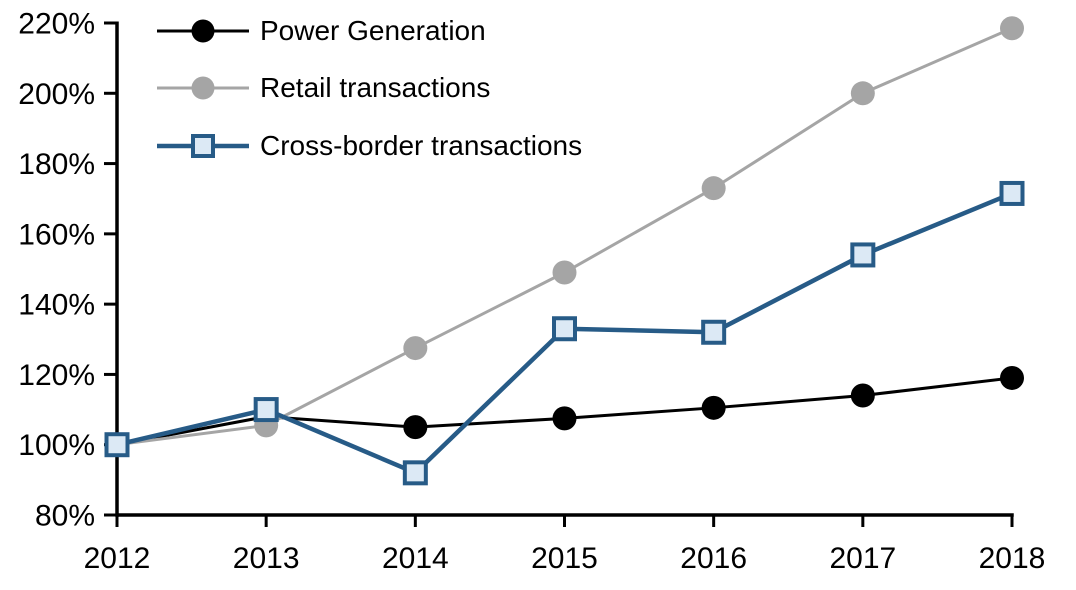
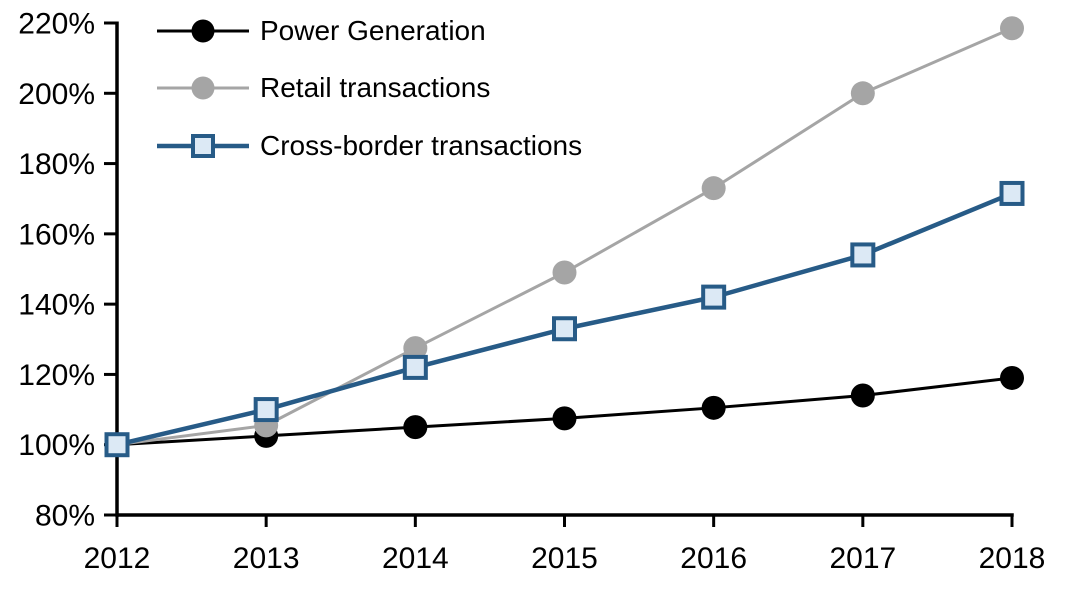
Power Generation/2013: 108% -> 102%
Cross-border transactions/2014: 92% -> 122%
Cross-border transactions/2016: 132% -> 142%
